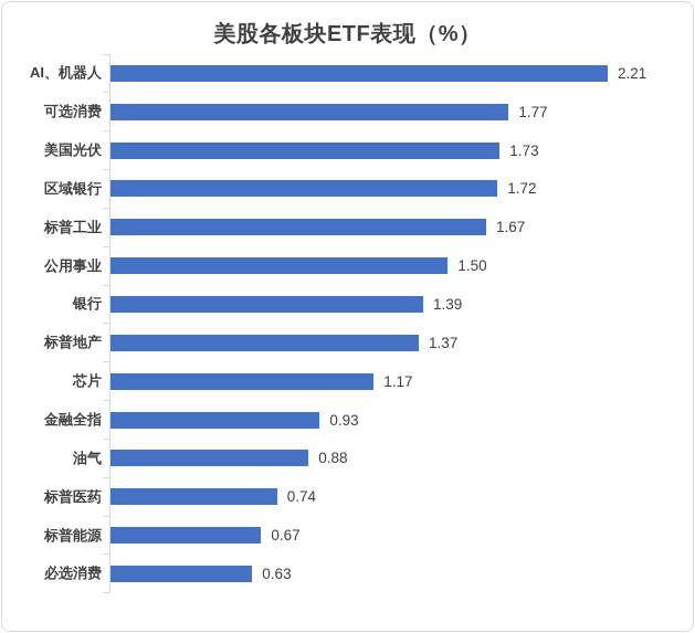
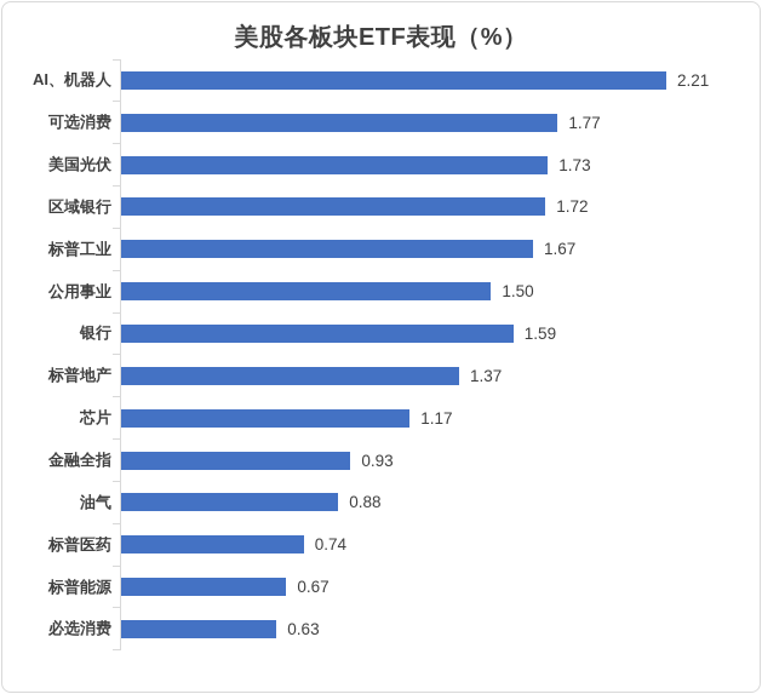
银行: 1.39 -> 1.59
